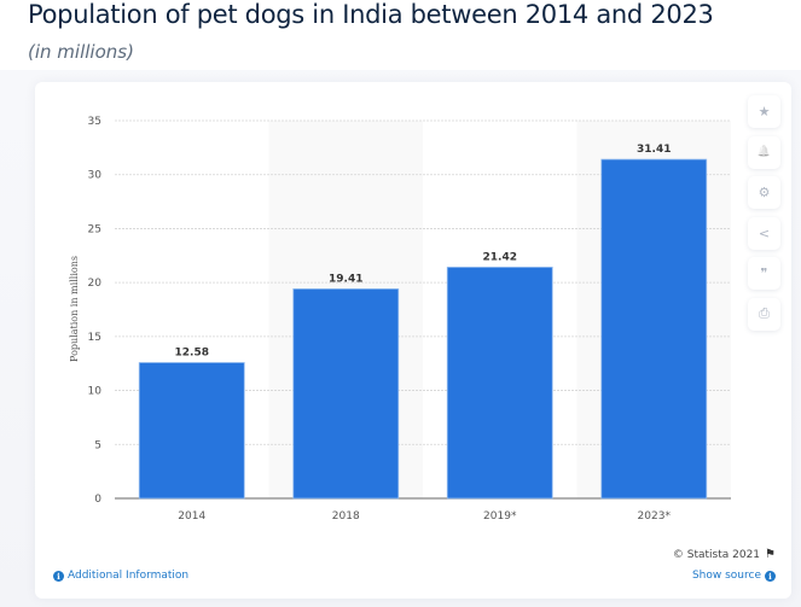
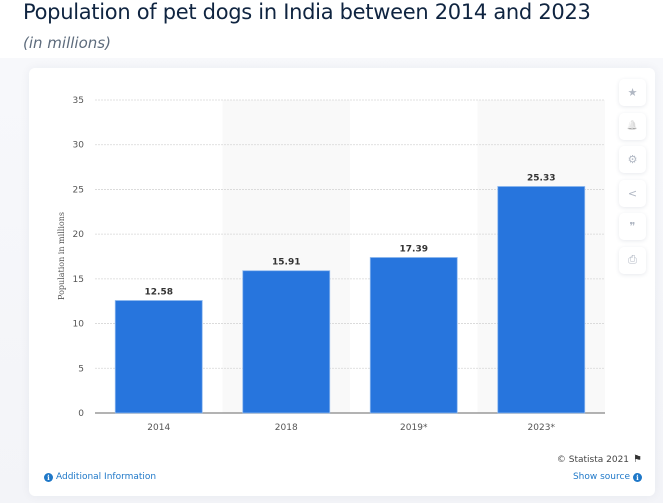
2018: 19.41 -> 15.91
2019*: 21.42 -> 17.39
2023*: 31.41 -> 25.33
